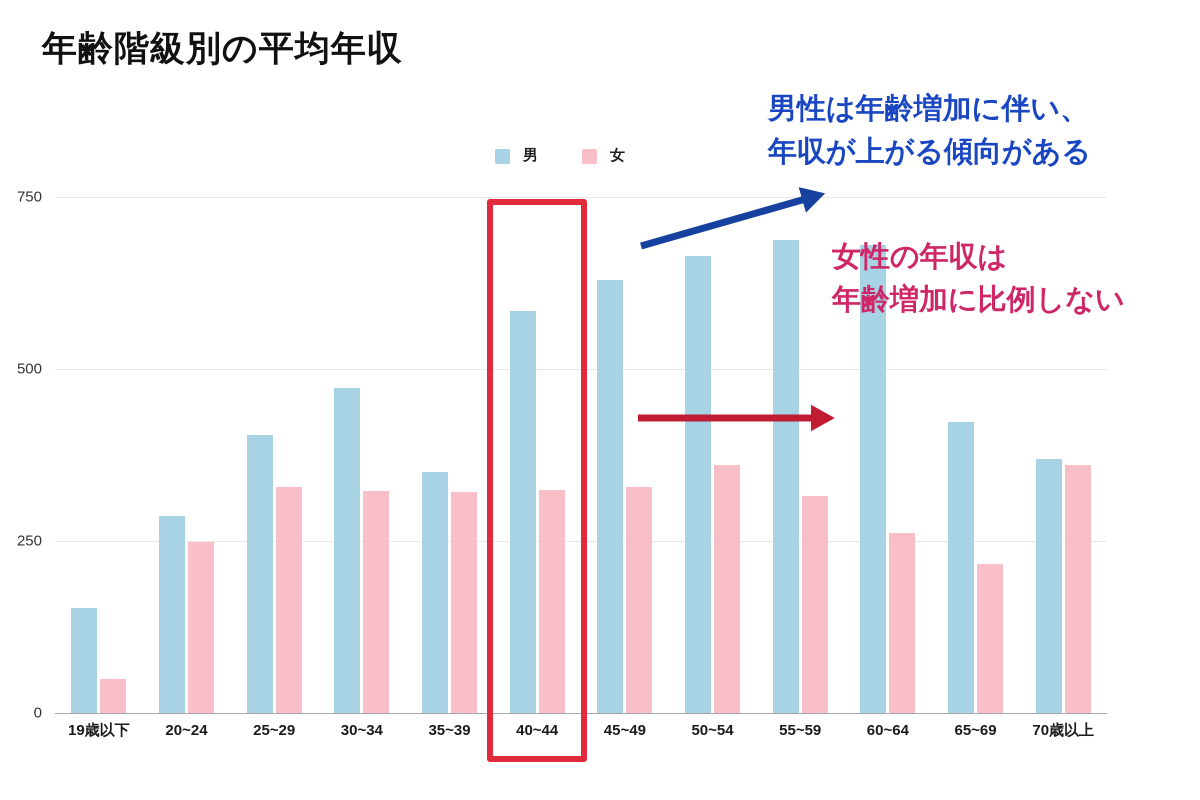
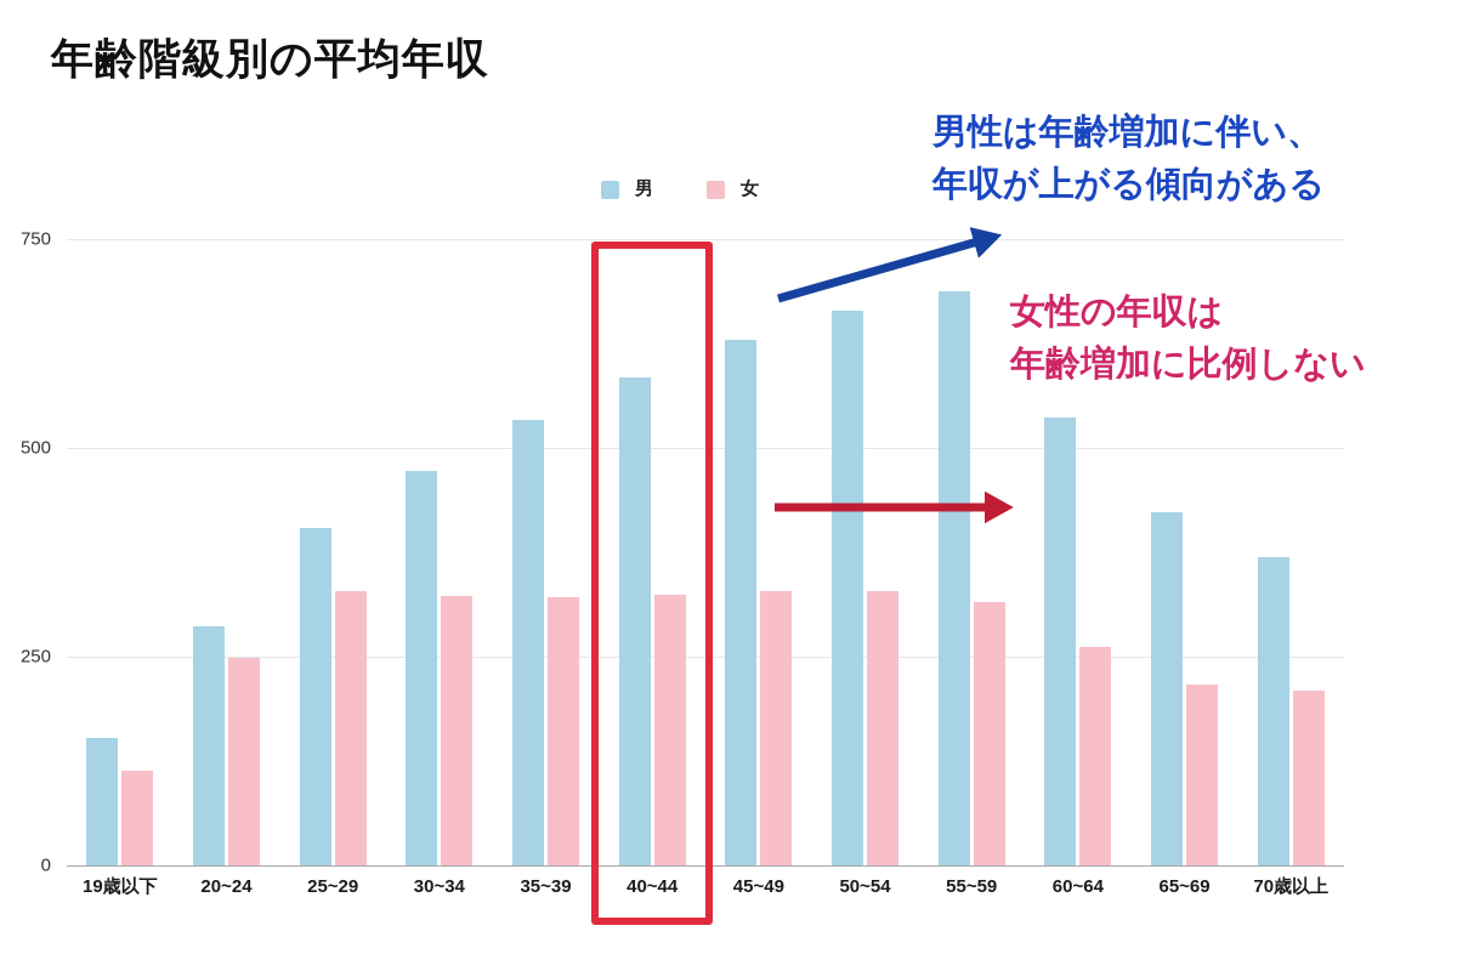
女/19歳以下: 50 -> 110
男/35~39: 350 -> 530
女/50~54: 360 -> 330
男/60~64: 680 -> 540
女/70歳以上: 360 -> 210
